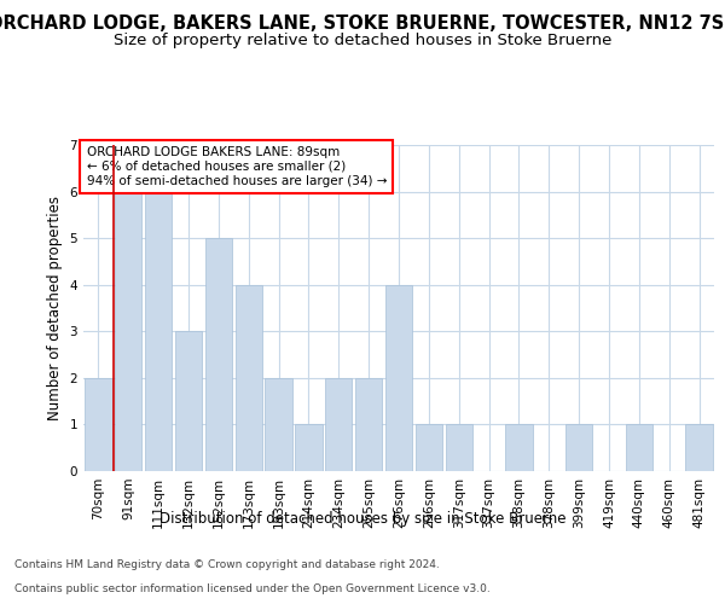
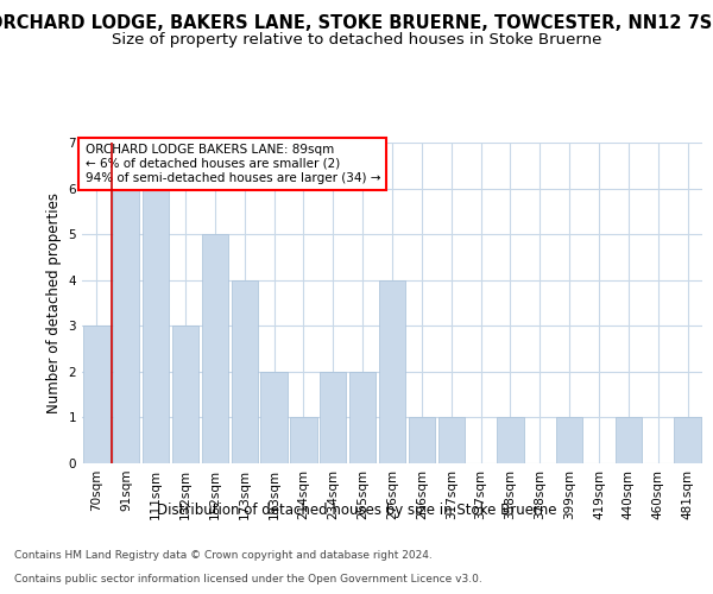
70sqm: 2 -> 3
